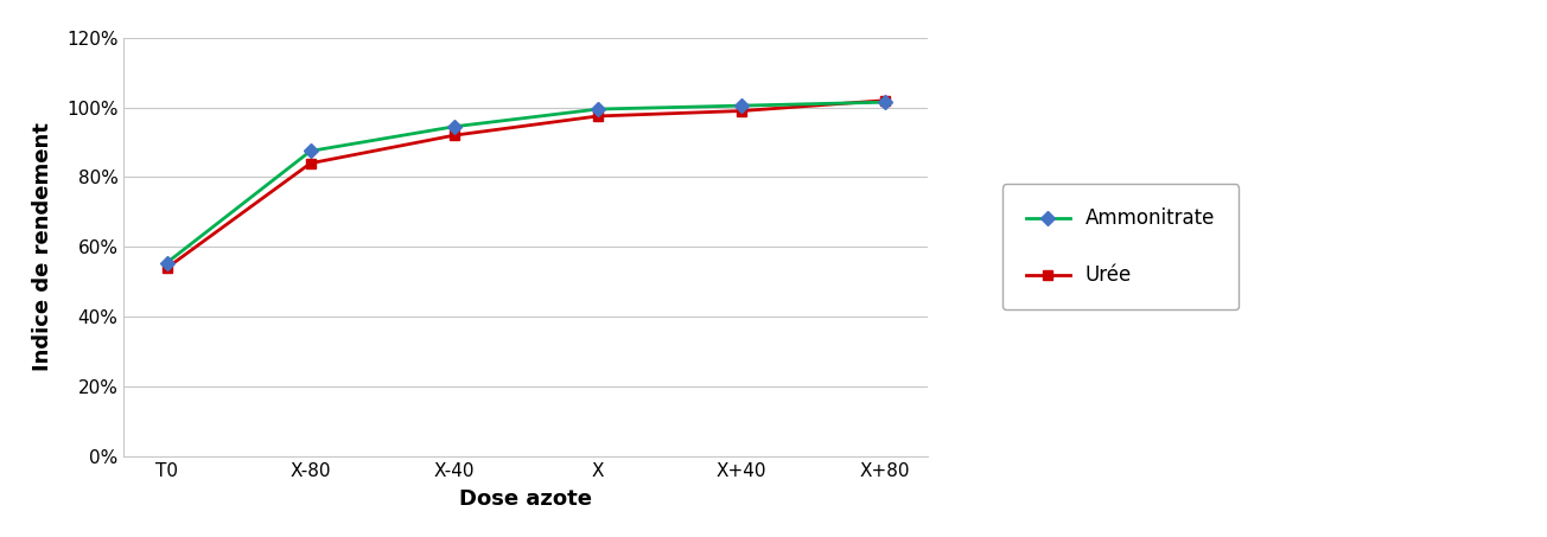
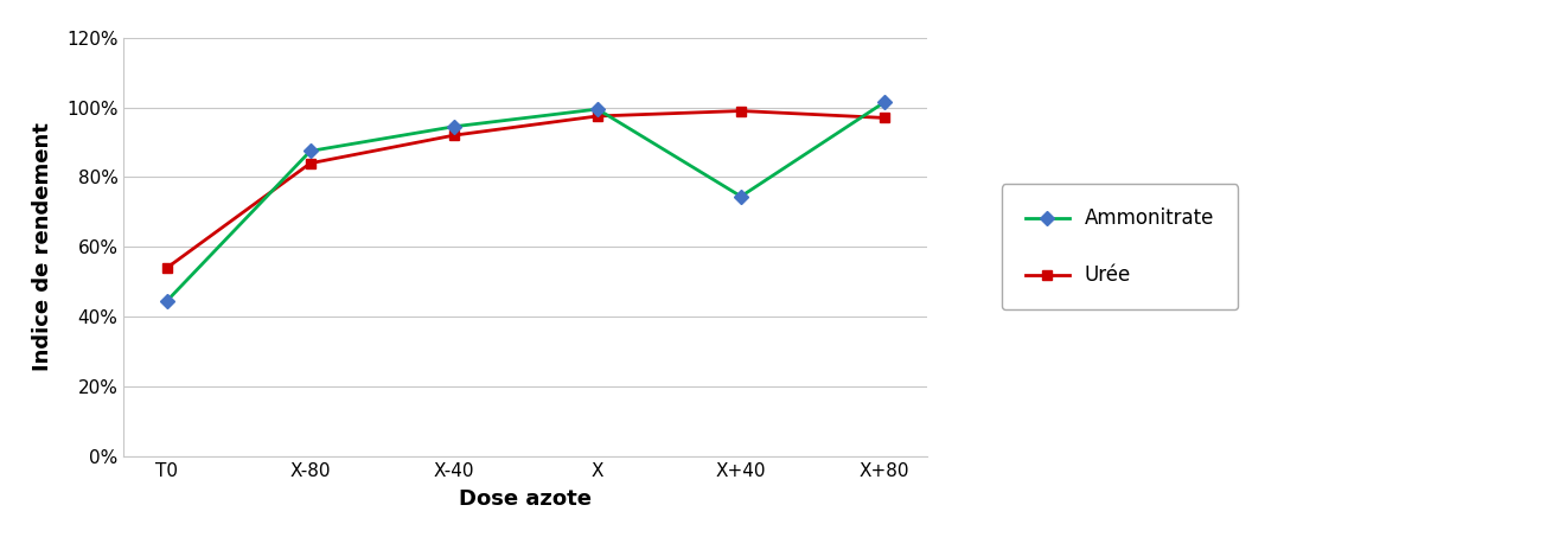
Ammonitrate/T0: 55.5% -> 44.5%
Ammonitrate/X+40: 100.5% -> 74.5%
Urée/X+80: 102.0% -> 97.0%
